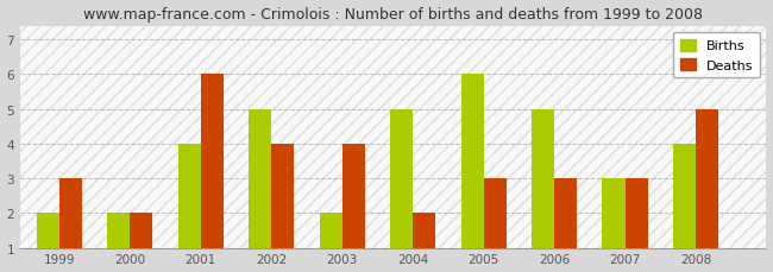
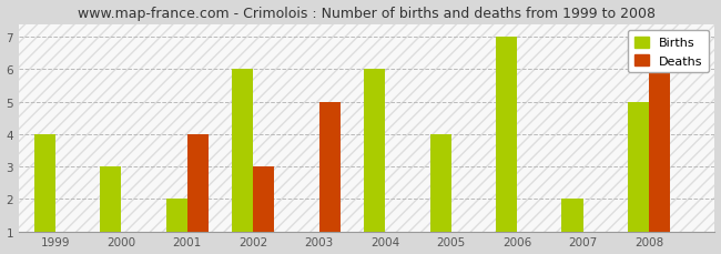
Births/1999: 2 -> 4
Deaths/1999: 3 -> 1
Births/2000: 2 -> 3
Deaths/2000: 2 -> 1
Births/2001: 4 -> 2
Deaths/2001: 6 -> 4
Births/2002: 5 -> 6
Deaths/2002: 4 -> 3
Births/2003: 2 -> 1
Deaths/2003: 4 -> 5
Births/2004: 5 -> 6
Deaths/2004: 2 -> 1
Births/2005: 6 -> 4
Deaths/2005: 3 -> 1
Births/2006: 5 -> 7
Deaths/2006: 3 -> 1
Births/2007: 3 -> 2
Deaths/2007: 3 -> 1
Births/2008: 4 -> 5
Deaths/2008: 5 -> 6
